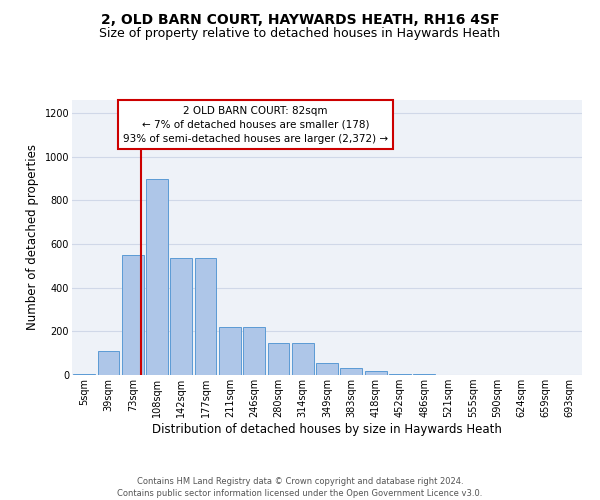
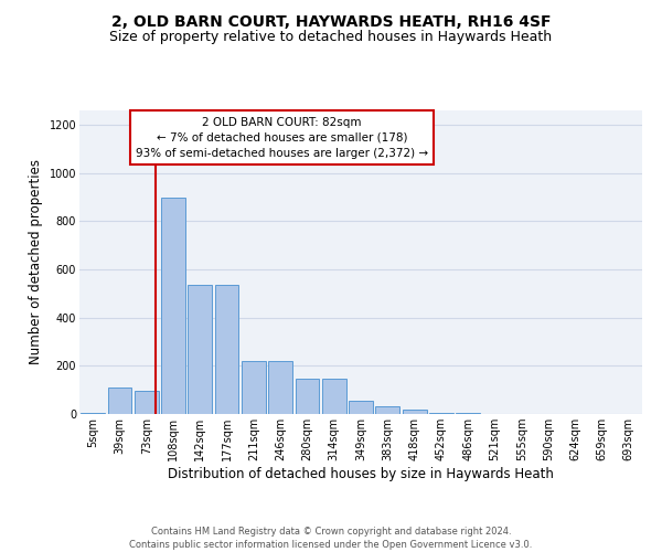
73sqm: 550 -> 95
